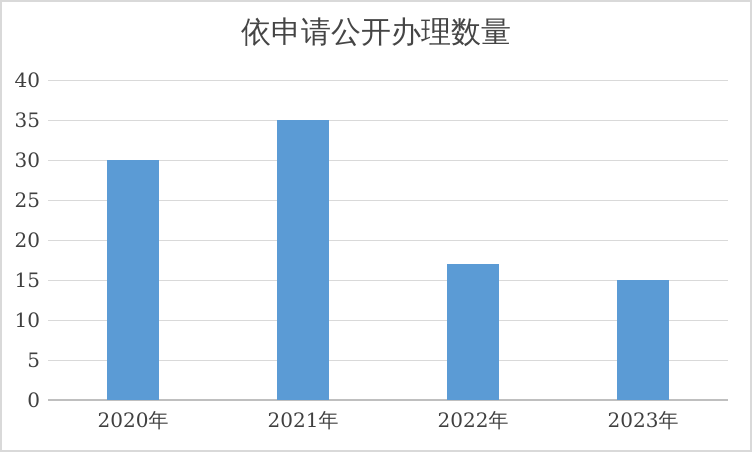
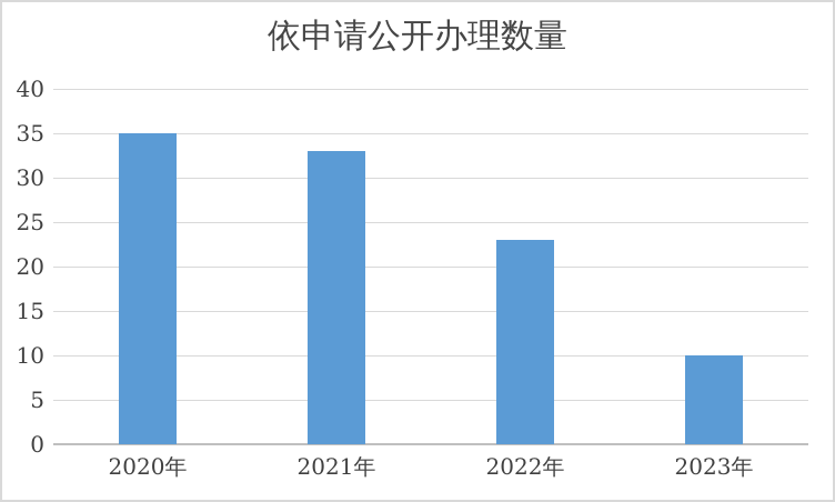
2020年: 30 -> 35
2021年: 35 -> 33
2022年: 17 -> 23
2023年: 15 -> 10
